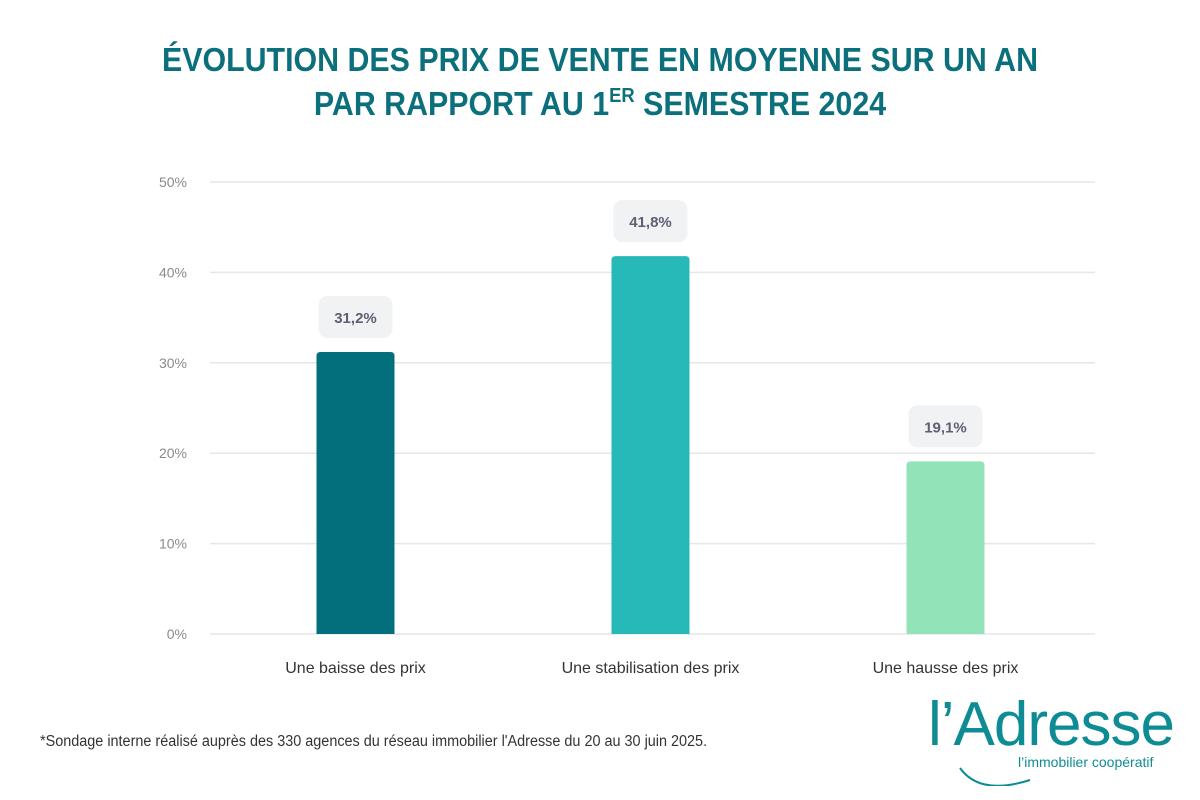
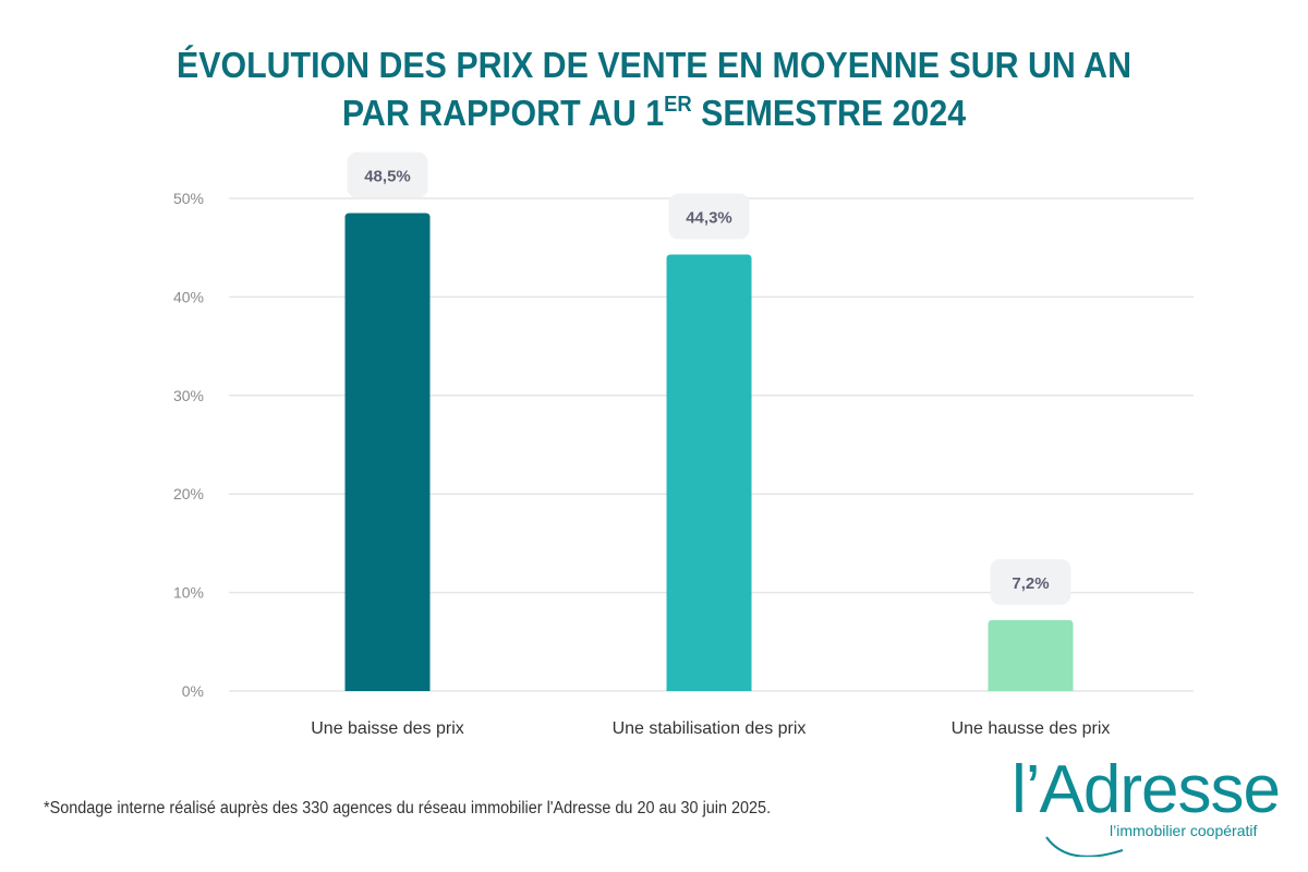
Une baisse des prix: 31,2% -> 48,5%
Une stabilisation des prix: 41,8% -> 44,3%
Une hausse des prix: 19,1% -> 7,2%
